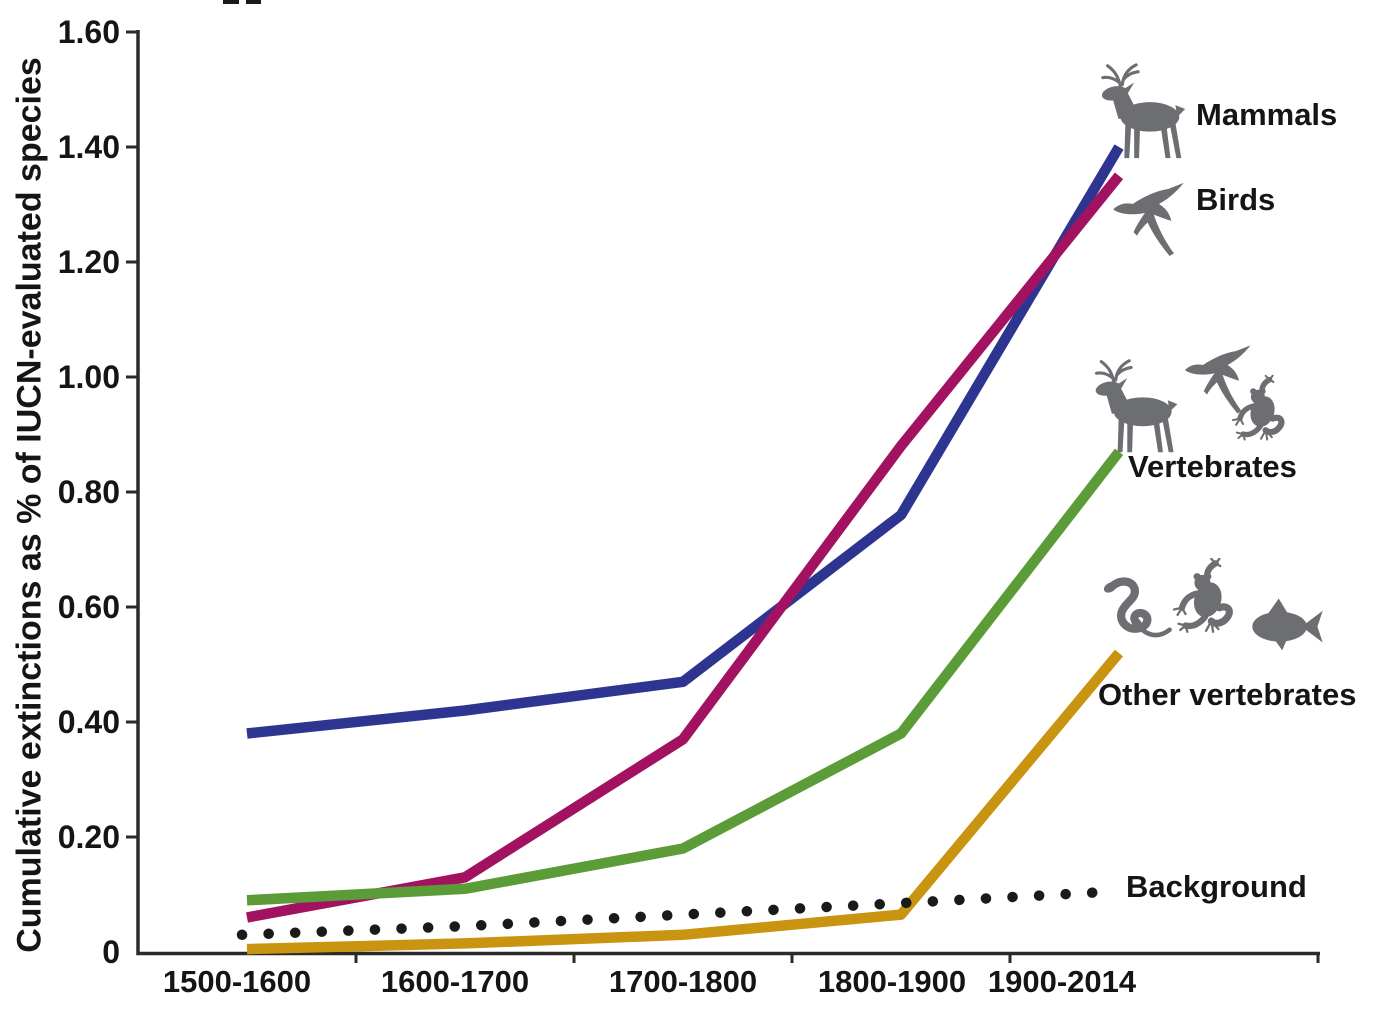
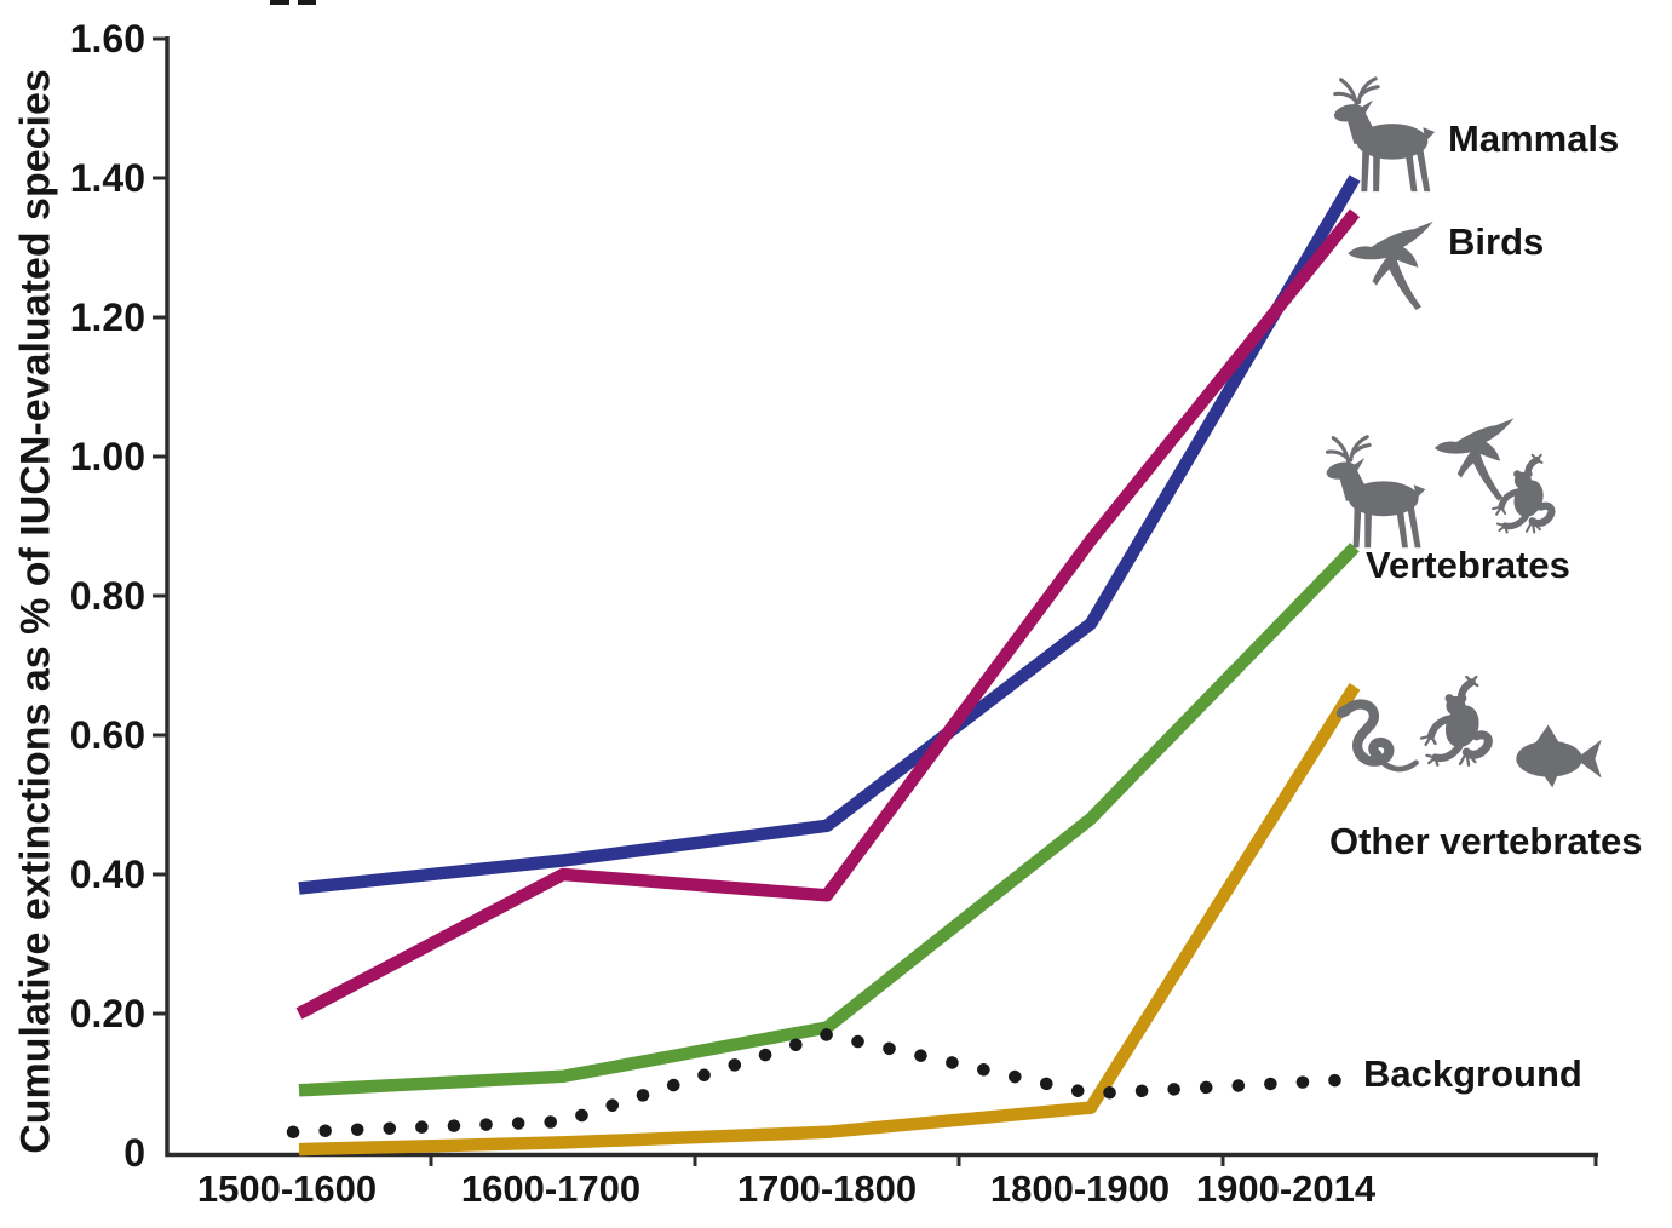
Birds/1500-1600: 0.06 -> 0.20
Birds/1600-1700: 0.13 -> 0.40
Background/1700-1800: 0.07 -> 0.17
Vertebrates/1800-1900: 0.38 -> 0.48
Other vertebrates/1900-2014: 0.52 -> 0.67
